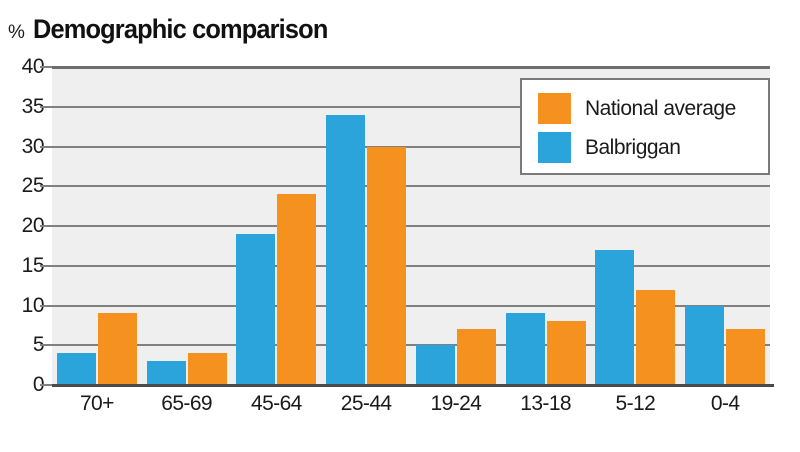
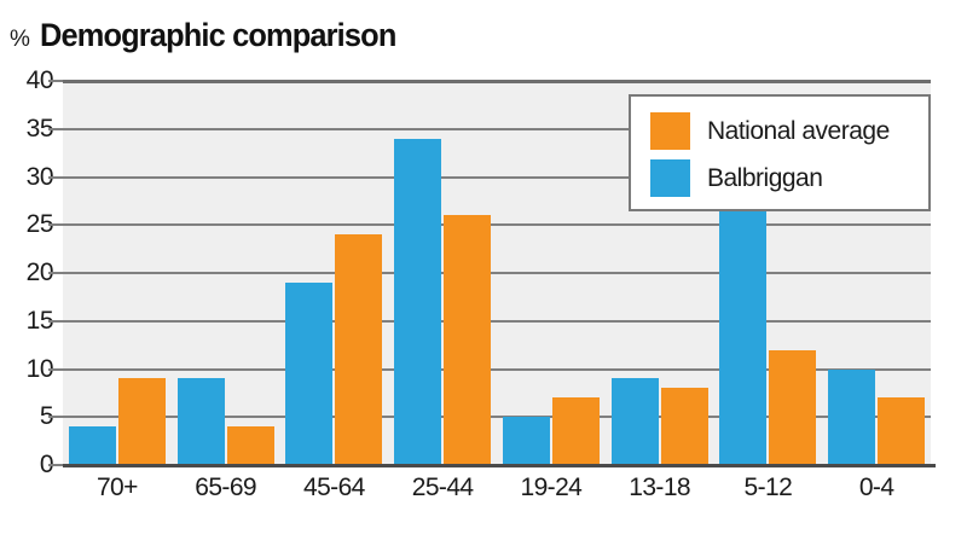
Balbriggan/65-69: 3 -> 9
National average/25-44: 30 -> 26
Balbriggan/5-12: 17 -> 33
